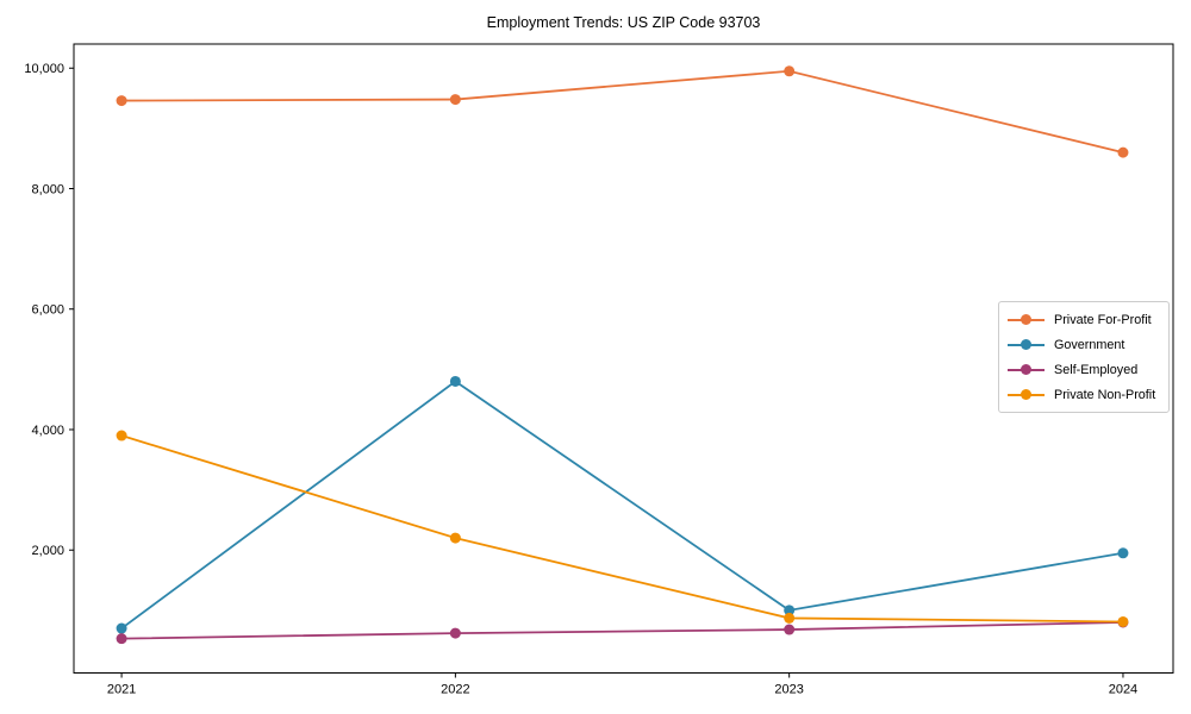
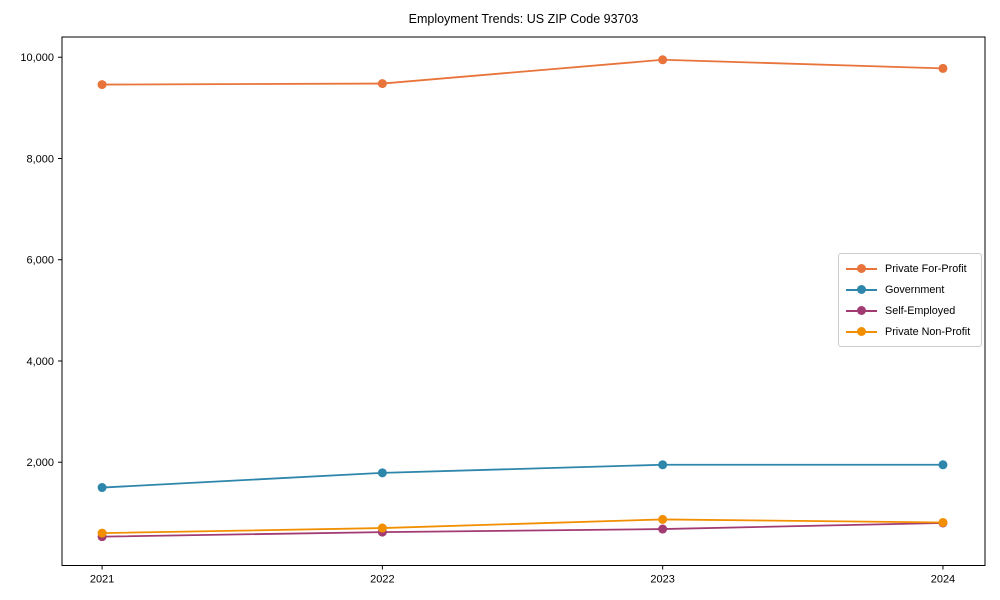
Government/2021: 700 -> 1500
Private Non-Profit/2021: 3900 -> 600
Government/2022: 4800 -> 1800
Private Non-Profit/2022: 2200 -> 700
Government/2023: 1000 -> 2000
Private For-Profit/2024: 8600 -> 9800
